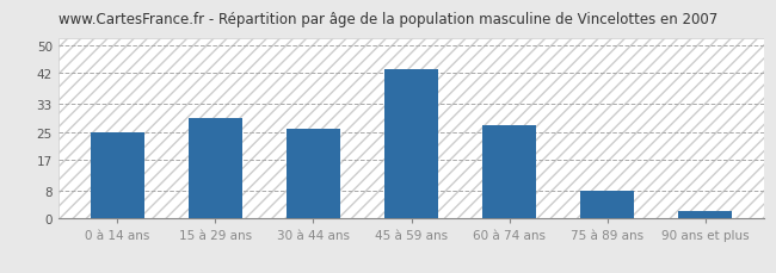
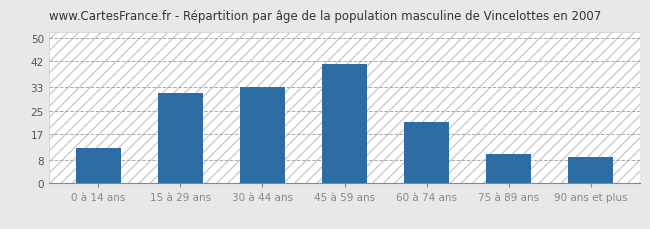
0 à 14 ans: 25 -> 12
15 à 29 ans: 29 -> 31
30 à 44 ans: 26 -> 33
45 à 59 ans: 43 -> 41
60 à 74 ans: 27 -> 21
75 à 89 ans: 8 -> 10
90 ans et plus: 2 -> 9
